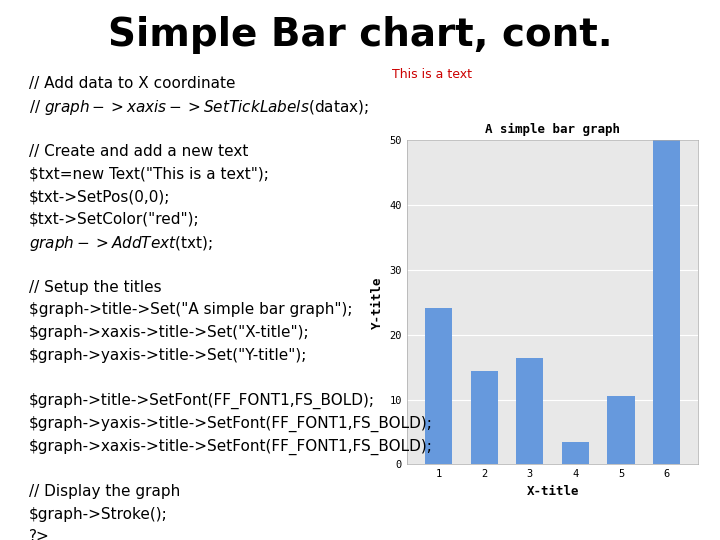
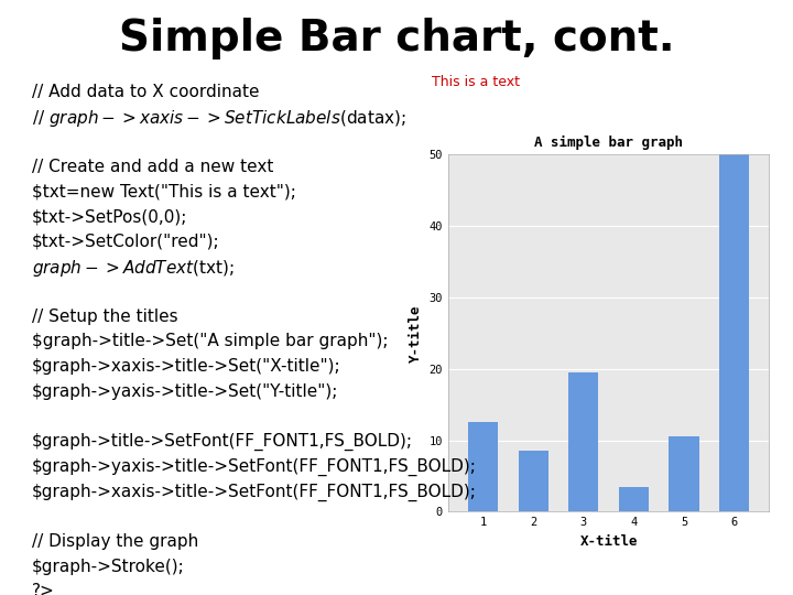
1: 24.2 -> 12.5
2: 14.4 -> 8.5
3: 16.4 -> 19.5
